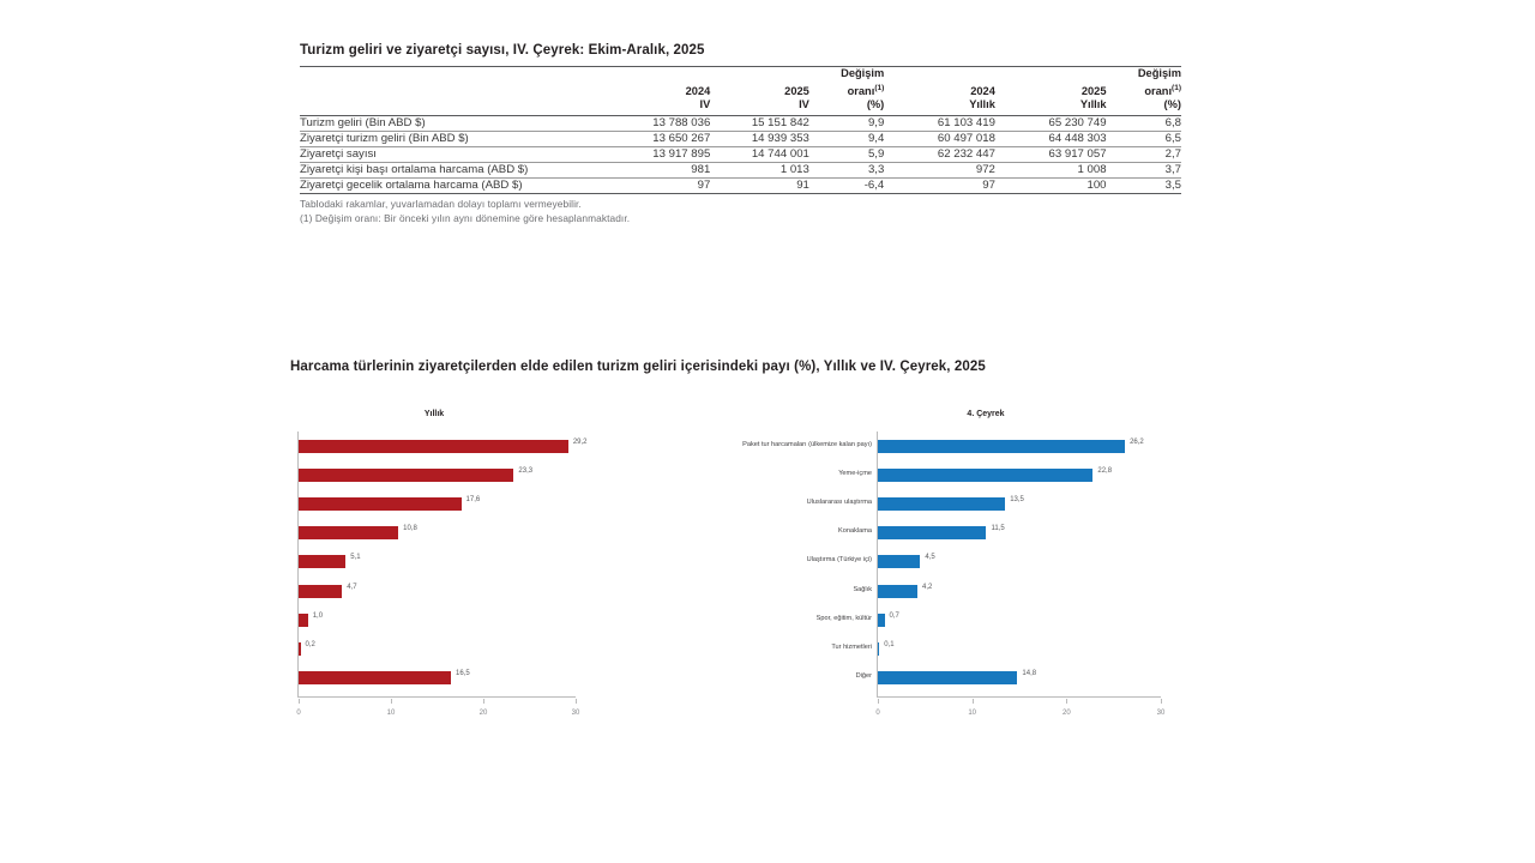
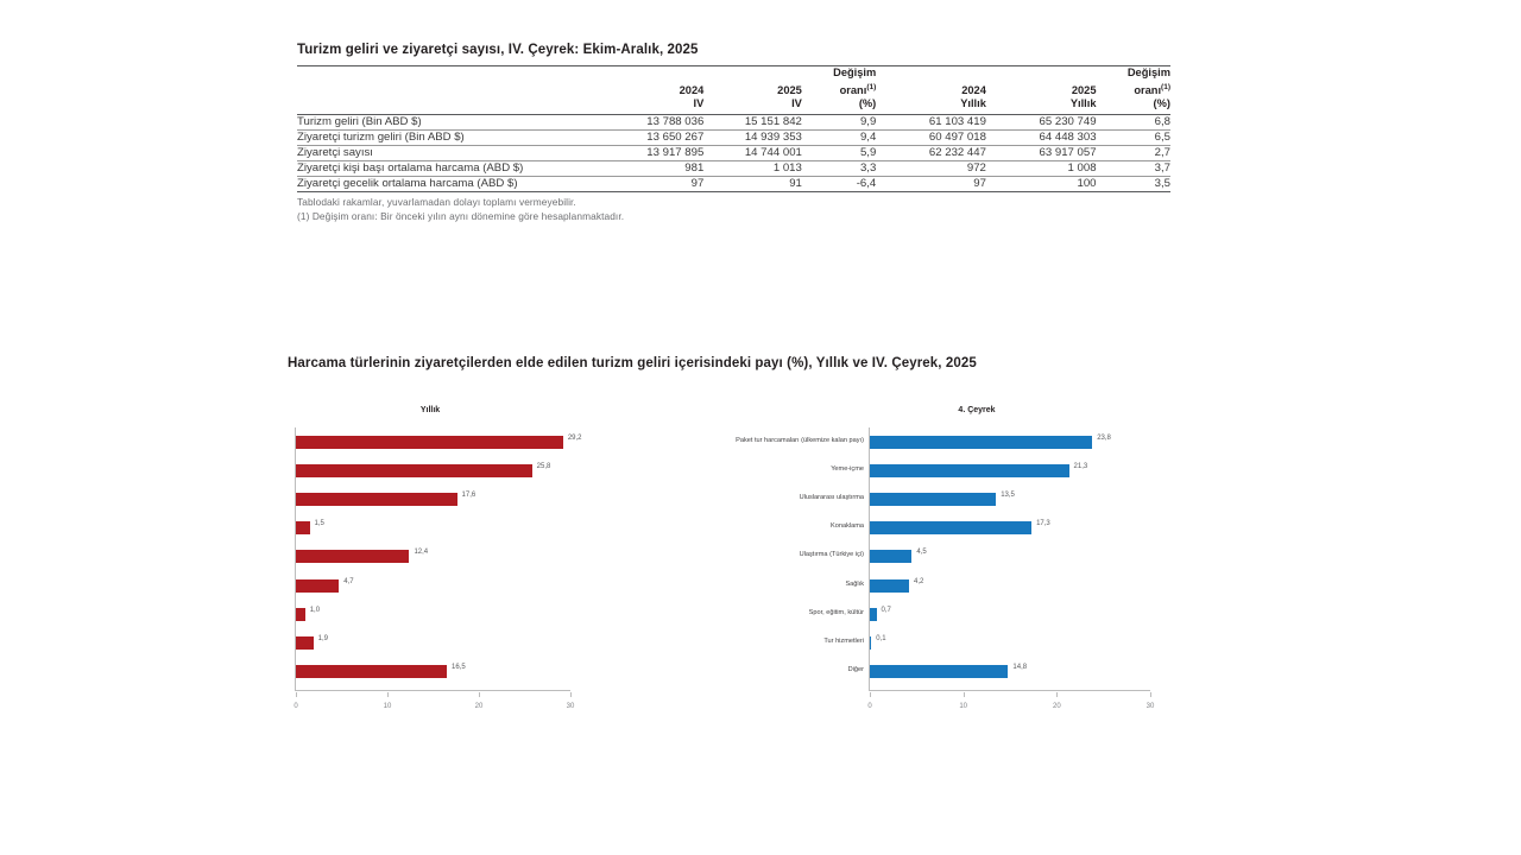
Yıllık/Yeme-içme: 23,3 -> 25,8
Yıllık/Konaklama: 10,8 -> 1,5
Yıllık/Ulaştırma (Türkiye içi): 5,1 -> 12,4
Yıllık/Tur hizmetleri: 0,2 -> 1,9
4. Çeyrek/Paket tur harcamaları (ülkemize kalan payı): 26,2 -> 23,8
4. Çeyrek/Yeme-içme: 22,8 -> 21,3
4. Çeyrek/Konaklama: 11,5 -> 17,3
